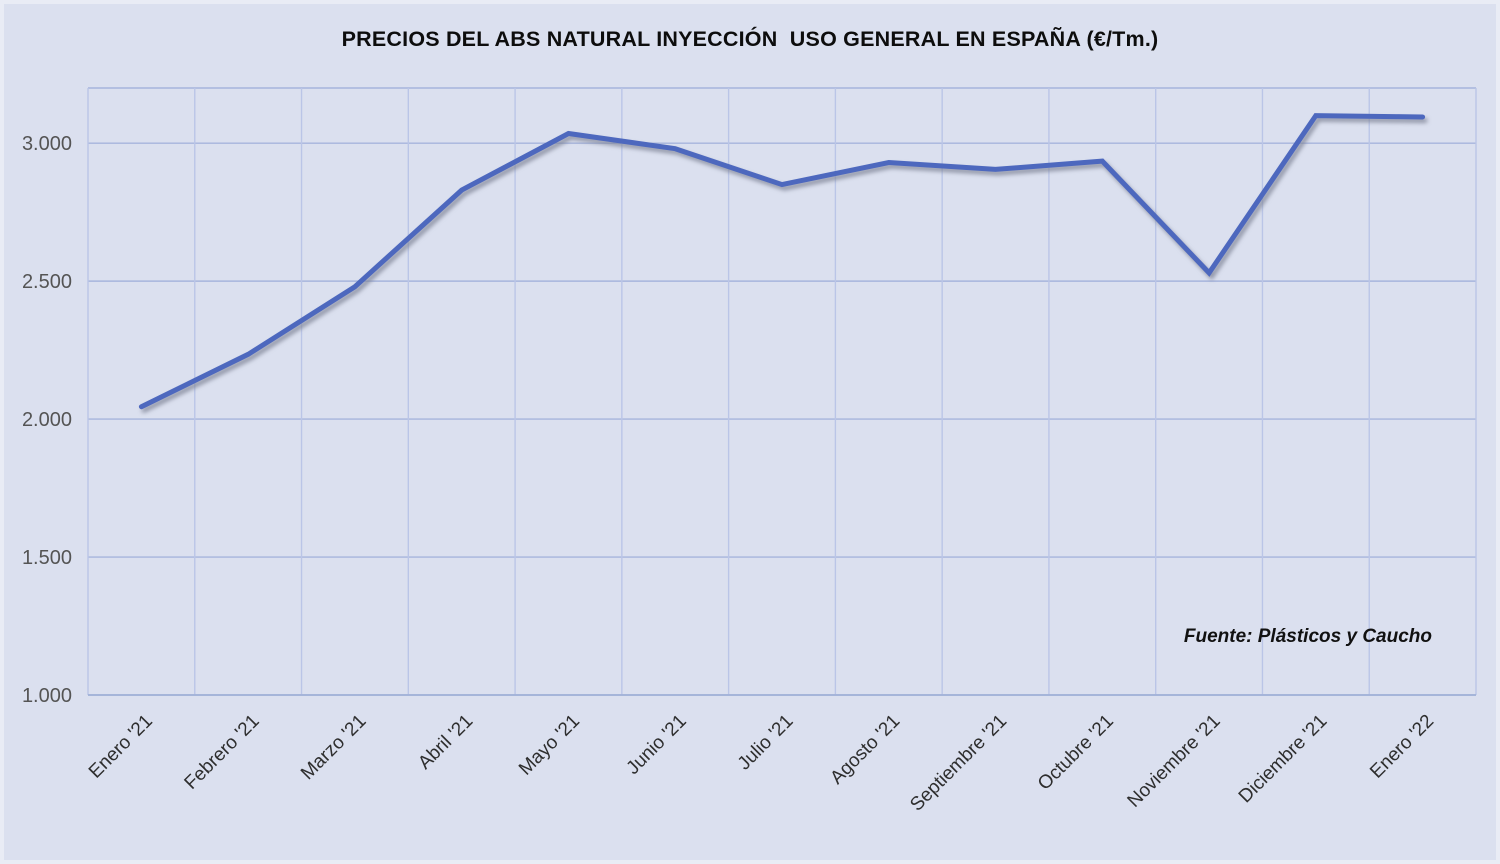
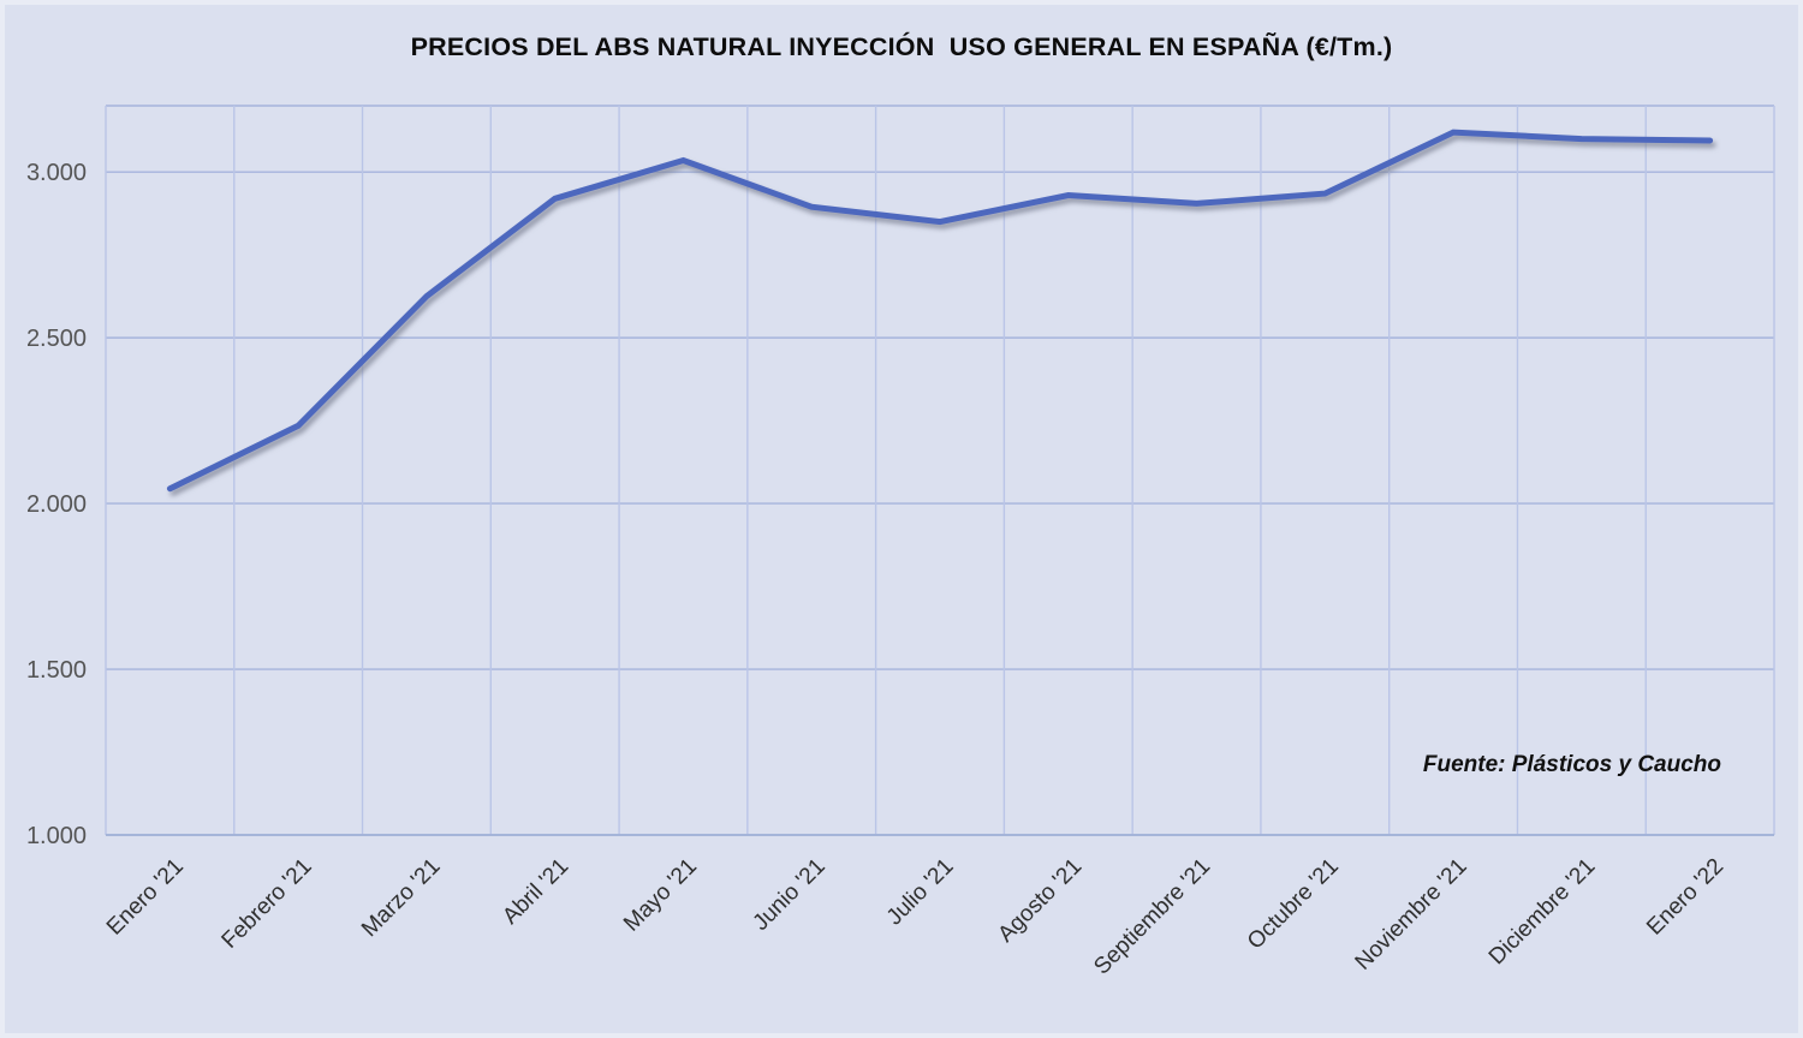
Marzo '21: 2480 -> 2620
Abril '21: 2830 -> 2920
Junio '21: 2980 -> 2900
Noviembre '21: 2530 -> 3120
